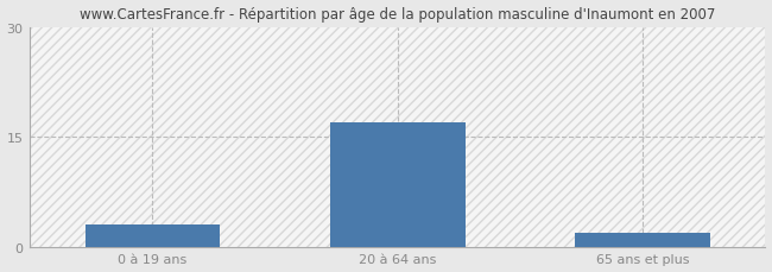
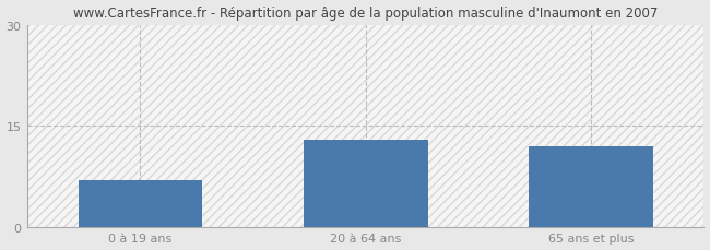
0 à 19 ans: 3 -> 7
20 à 64 ans: 17 -> 13
65 ans et plus: 2 -> 12
